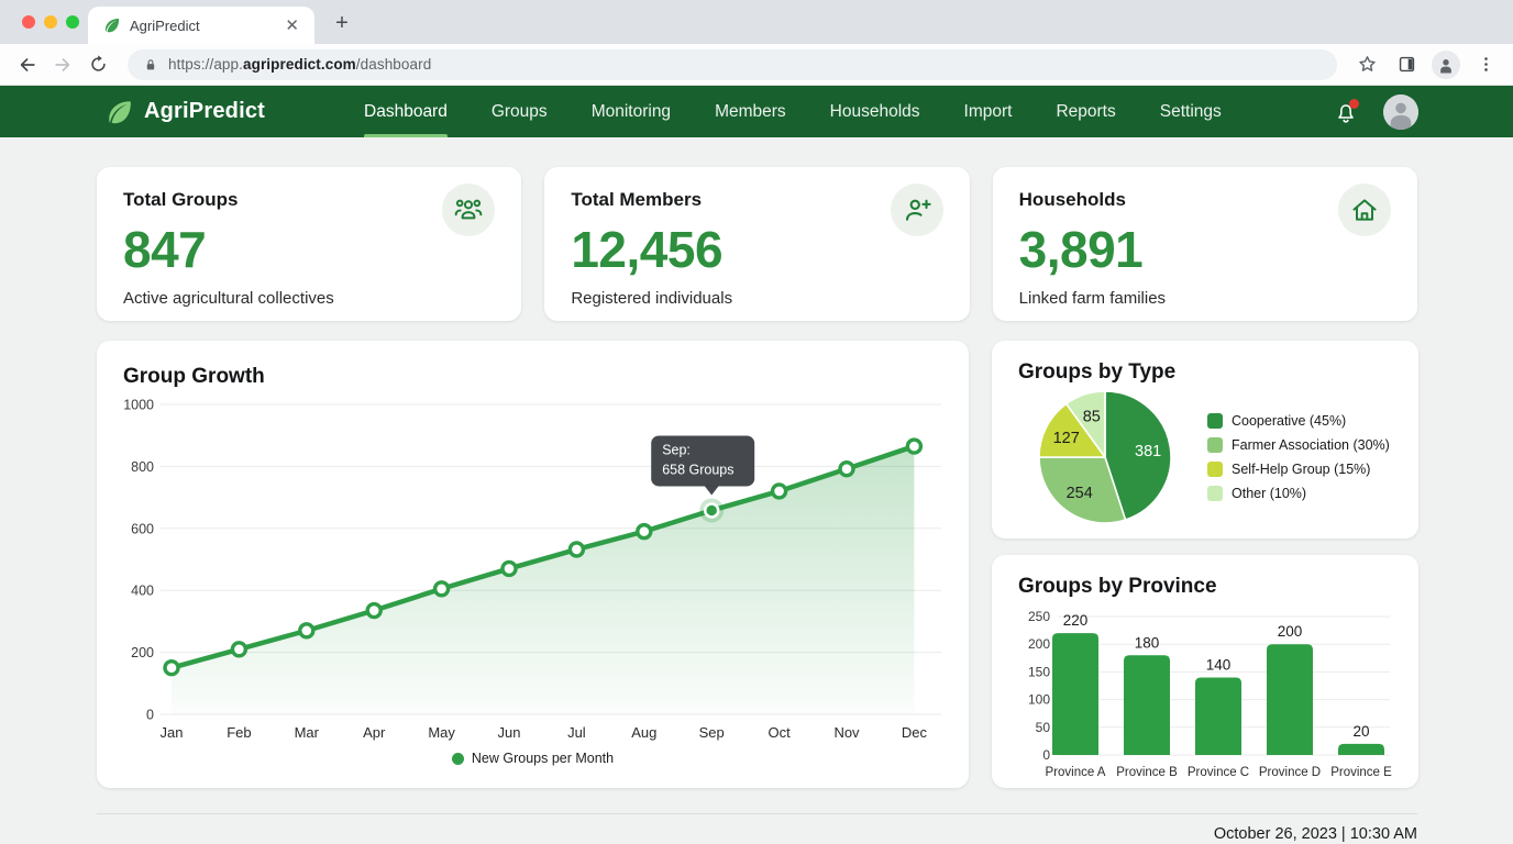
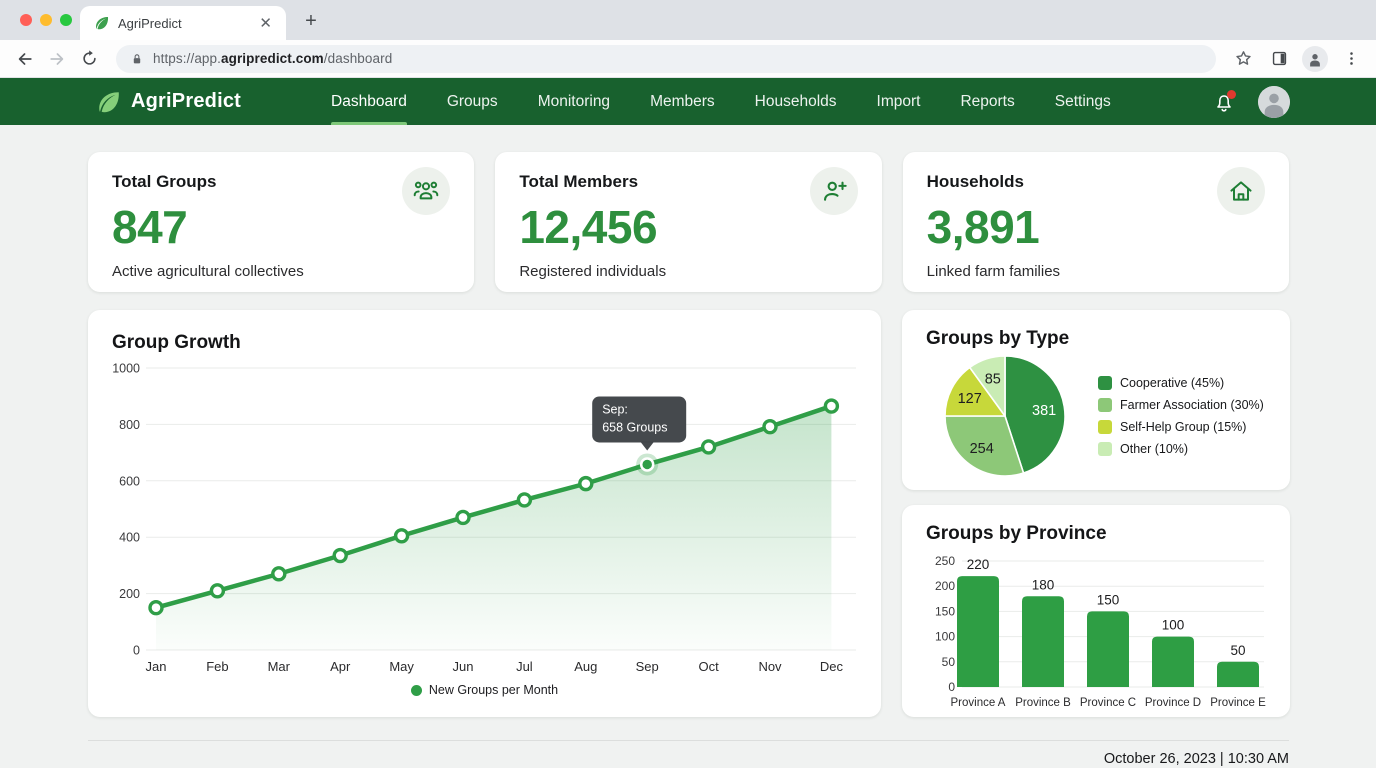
Groups by Province/Province C: 140 -> 150
Groups by Province/Province D: 200 -> 100
Groups by Province/Province E: 20 -> 50
